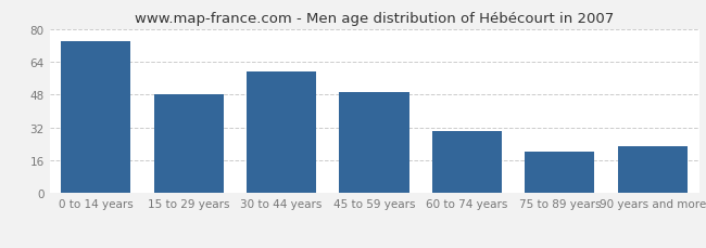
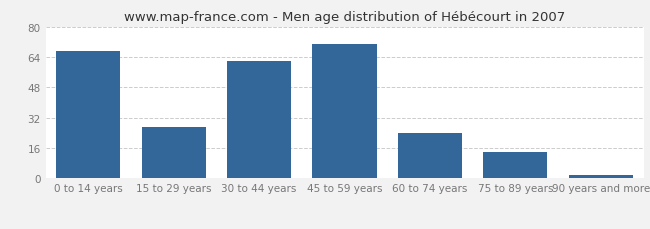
0 to 14 years: 74 -> 67
15 to 29 years: 48 -> 27
30 to 44 years: 59 -> 62
45 to 59 years: 49 -> 71
60 to 74 years: 30 -> 24
75 to 89 years: 20 -> 14
90 years and more: 23 -> 2
